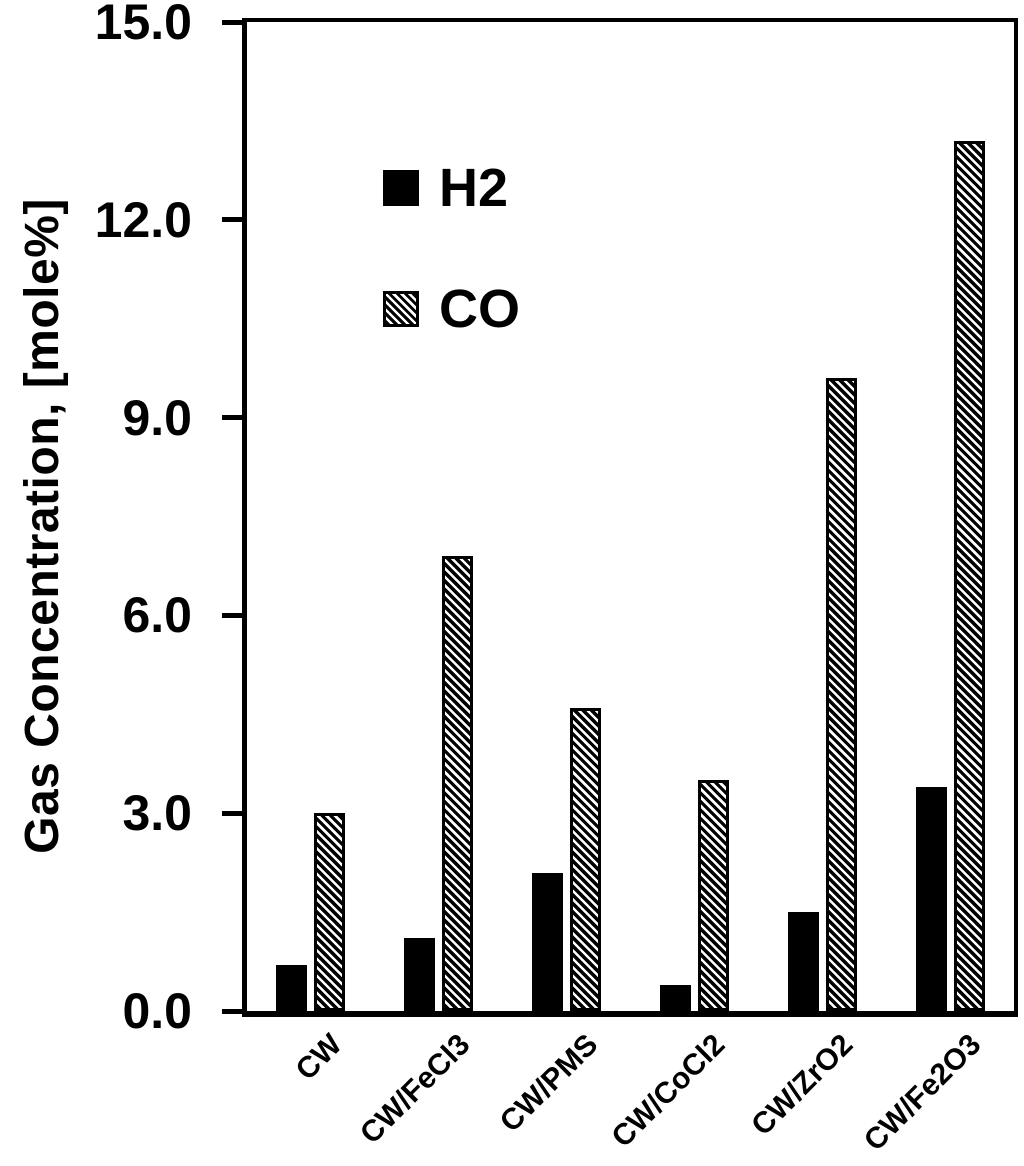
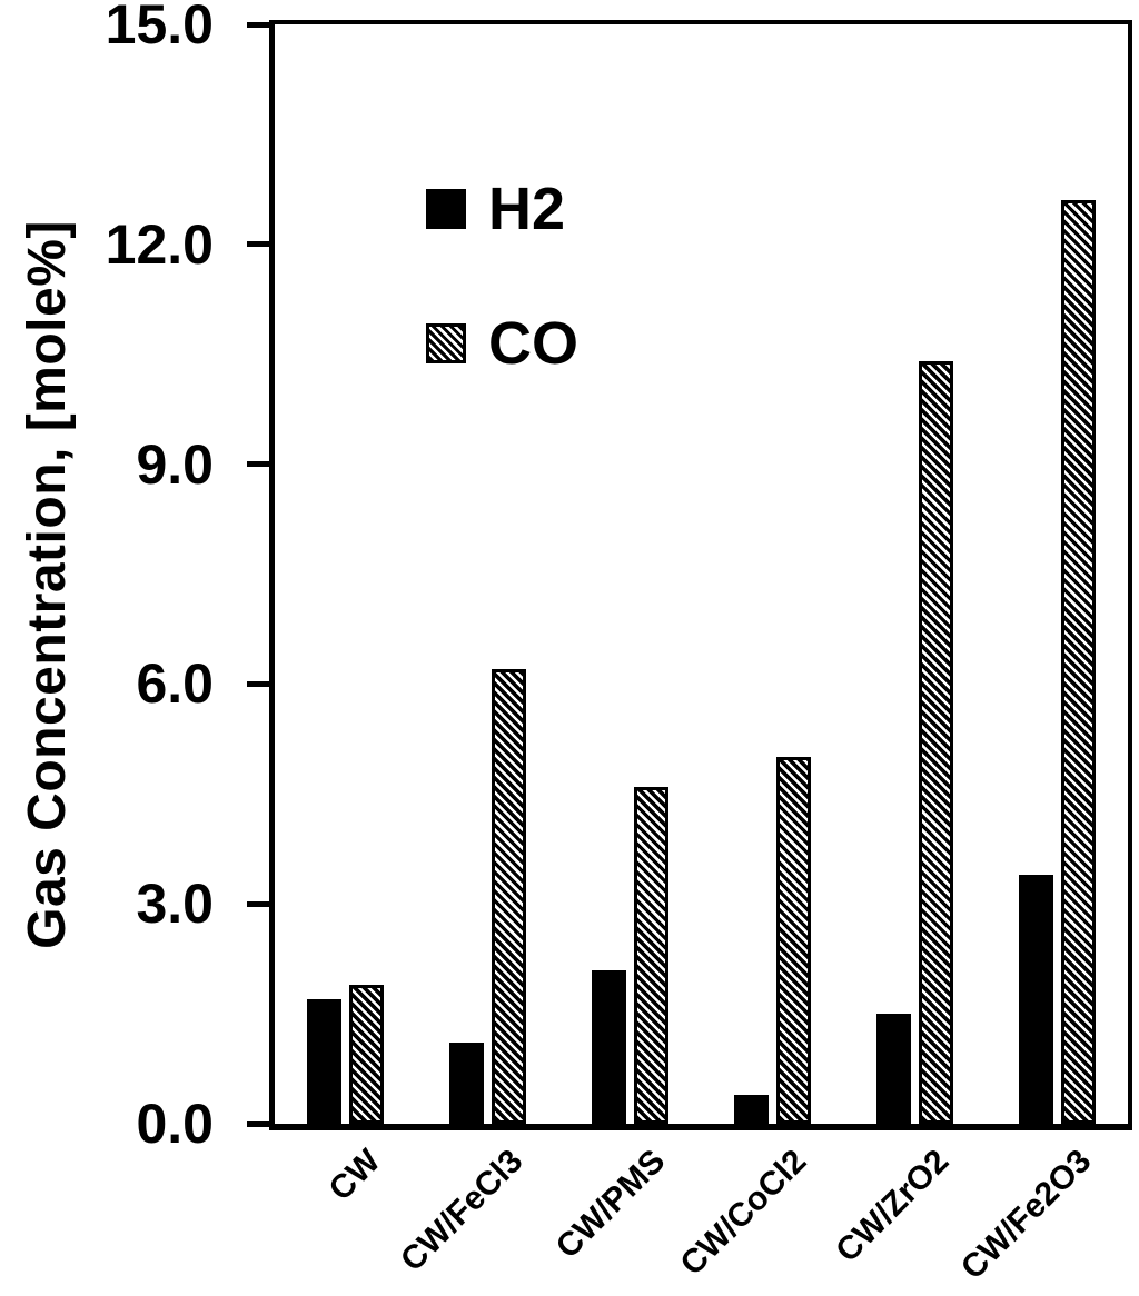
H2/CW: 0.7 -> 1.7
CO/CW: 3.0 -> 1.9
CO/CW/FeCl3: 6.9 -> 6.2
CO/CW/CoCl2: 3.5 -> 5.0
CO/CW/ZrO2: 9.6 -> 10.4
CO/CW/Fe2O3: 13.2 -> 12.6
